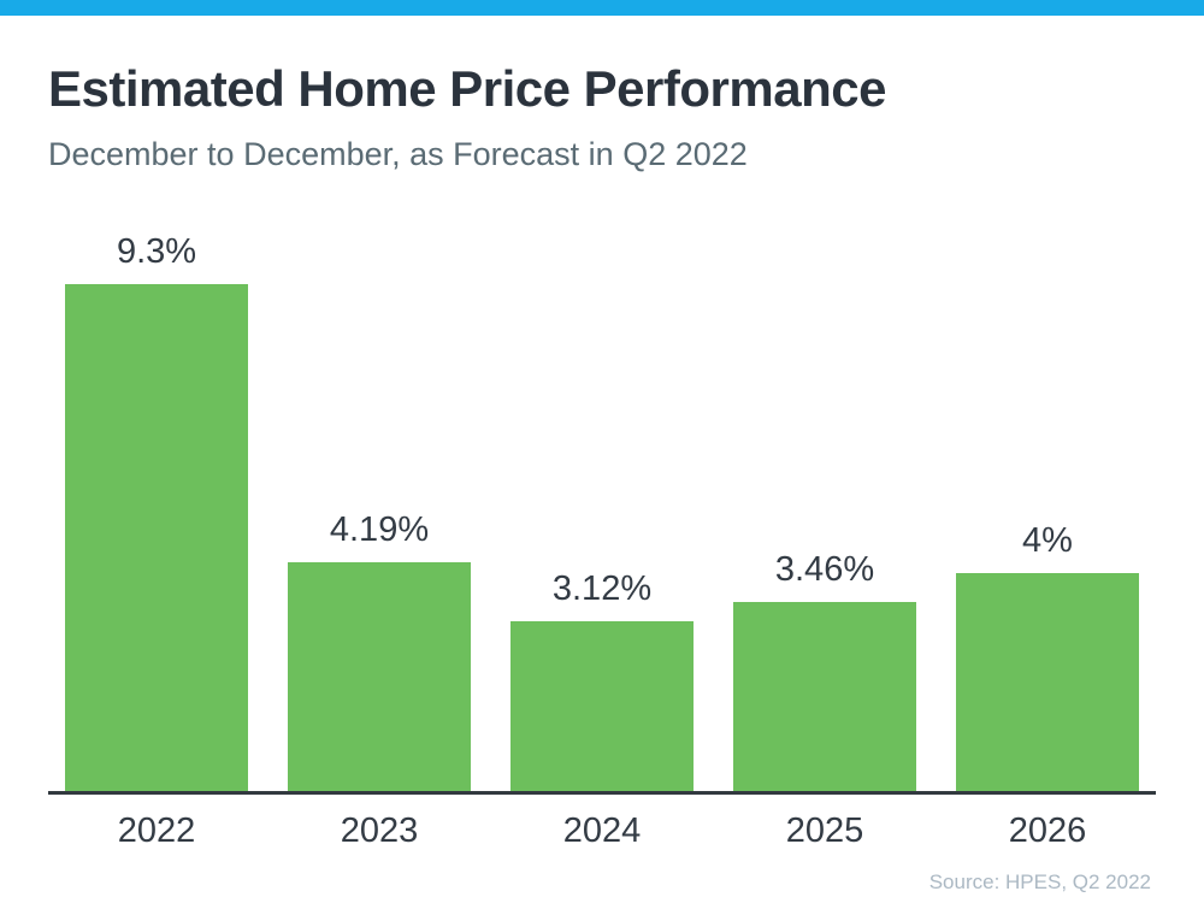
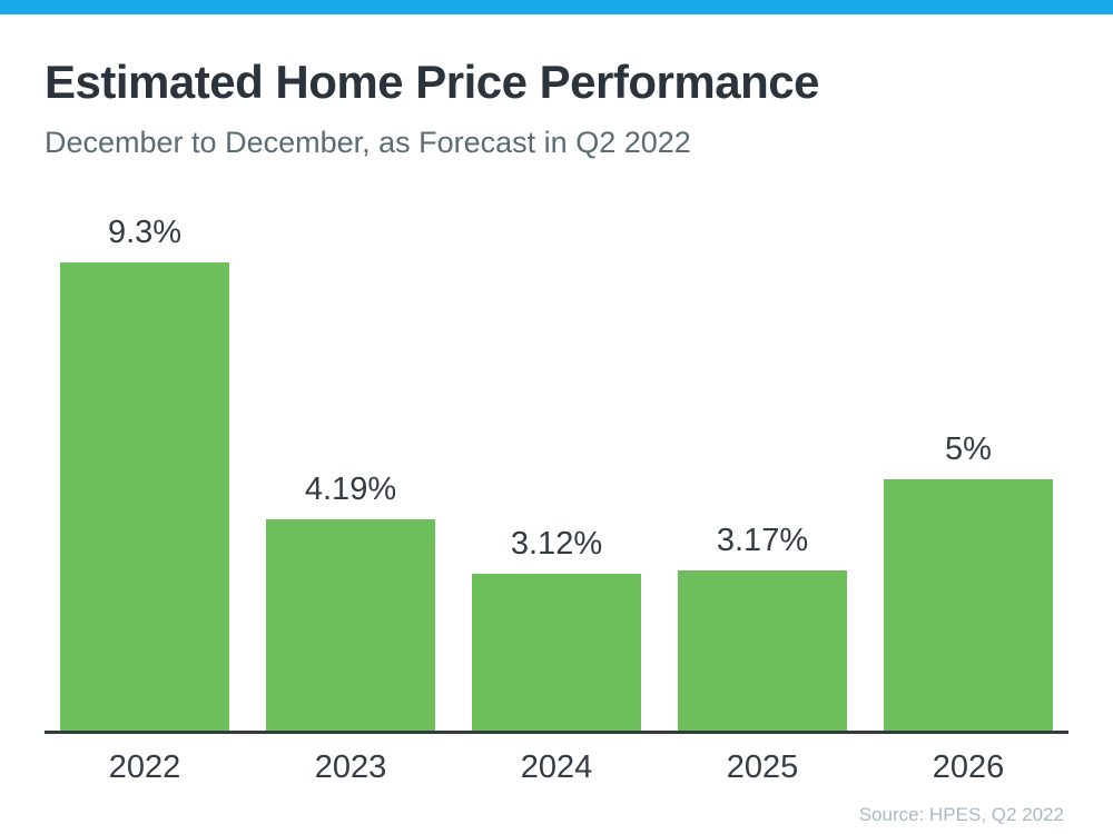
2025: 3.46% -> 3.17%
2026: 4% -> 5%
